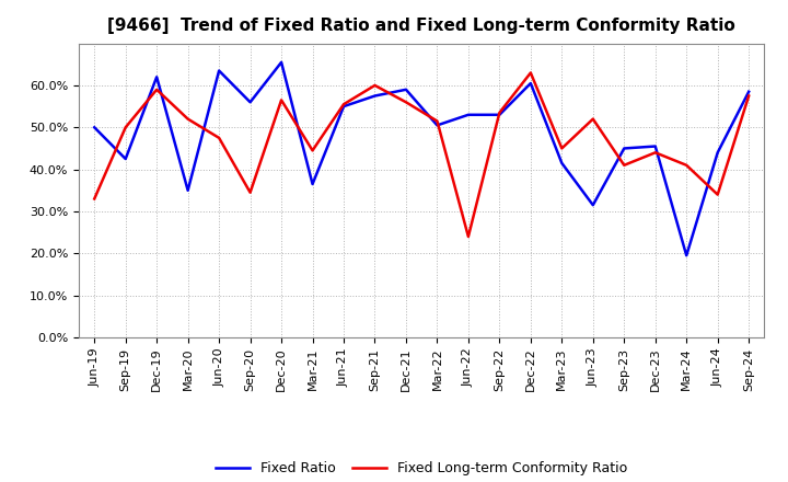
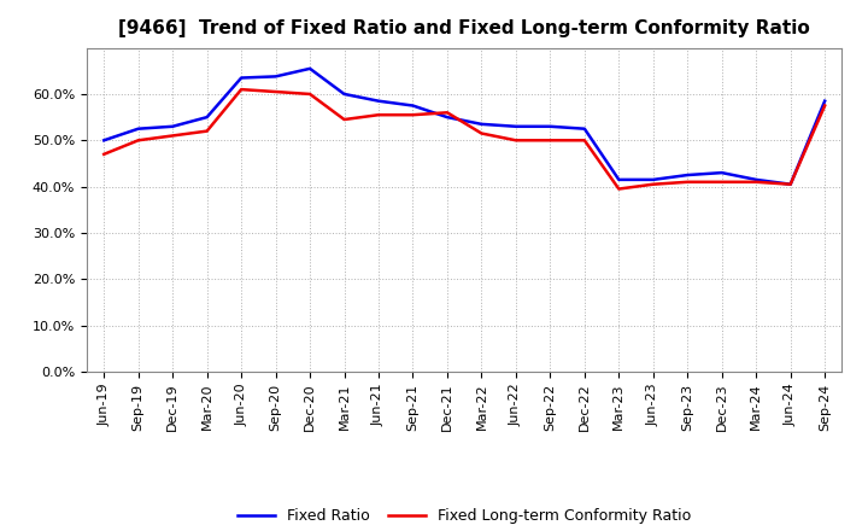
Fixed Long-term Conformity Ratio/Jun-19: 33.0% -> 47.0%
Fixed Ratio/Sep-19: 42.5% -> 52.5%
Fixed Ratio/Dec-19: 62.0% -> 53.0%
Fixed Long-term Conformity Ratio/Dec-19: 59.0% -> 51.0%
Fixed Ratio/Mar-20: 35.0% -> 55.0%
Fixed Long-term Conformity Ratio/Jun-20: 47.5% -> 61.0%
Fixed Ratio/Sep-20: 56.0% -> 63.8%
Fixed Long-term Conformity Ratio/Sep-20: 34.5% -> 60.5%
Fixed Long-term Conformity Ratio/Dec-20: 56.5% -> 60.0%
Fixed Ratio/Mar-21: 36.5% -> 60.0%
Fixed Long-term Conformity Ratio/Mar-21: 44.5% -> 54.5%
Fixed Ratio/Jun-21: 55.0% -> 58.5%
Fixed Long-term Conformity Ratio/Sep-21: 60.0% -> 55.5%
Fixed Ratio/Dec-21: 59.0% -> 55.0%
Fixed Ratio/Mar-22: 50.5% -> 53.5%
Fixed Long-term Conformity Ratio/Jun-22: 24.0% -> 50.0%
Fixed Long-term Conformity Ratio/Sep-22: 53.5% -> 50.0%
Fixed Ratio/Dec-22: 60.5% -> 52.5%
Fixed Long-term Conformity Ratio/Dec-22: 63.0% -> 50.0%
Fixed Long-term Conformity Ratio/Mar-23: 45.0% -> 39.5%
Fixed Ratio/Jun-23: 31.5% -> 41.5%
Fixed Long-term Conformity Ratio/Jun-23: 52.0% -> 40.5%
Fixed Ratio/Sep-23: 45.0% -> 42.5%
Fixed Ratio/Dec-23: 45.5% -> 43.0%
Fixed Long-term Conformity Ratio/Dec-23: 44.0% -> 41.0%
Fixed Ratio/Mar-24: 19.5% -> 41.5%
Fixed Ratio/Jun-24: 44.0% -> 40.5%
Fixed Long-term Conformity Ratio/Jun-24: 34.0% -> 40.5%
